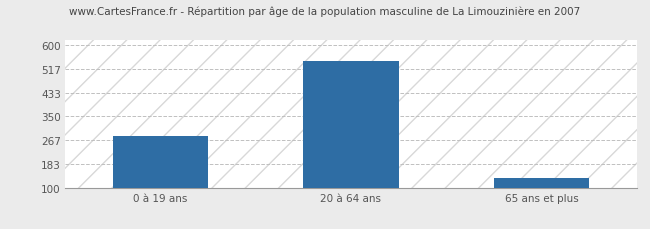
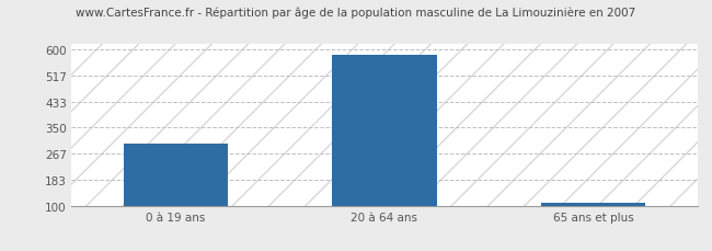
0 à 19 ans: 280 -> 300
20 à 64 ans: 545 -> 585
65 ans et plus: 135 -> 108
